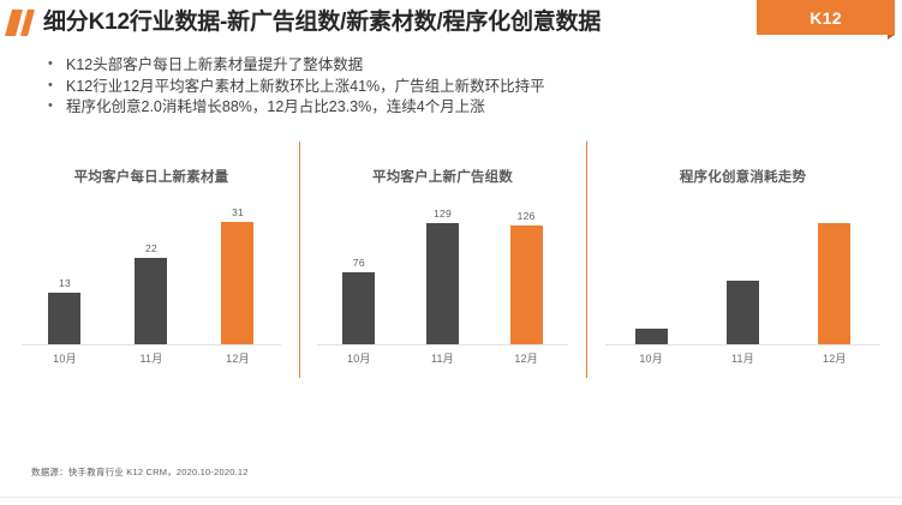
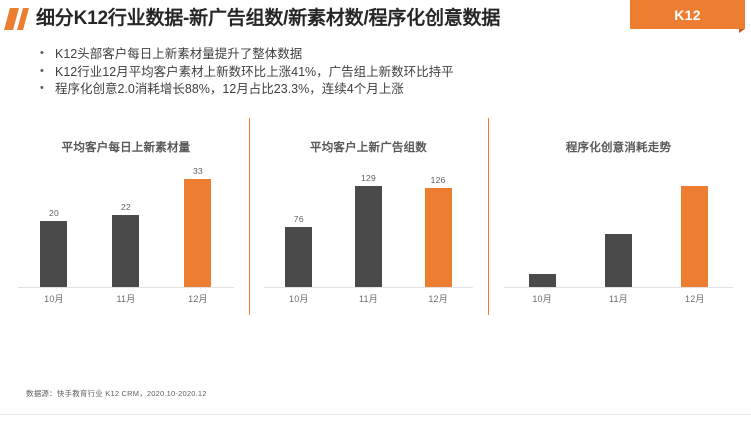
平均客户每日上新素材量/10月: 13 -> 20
平均客户每日上新素材量/12月: 31 -> 33
